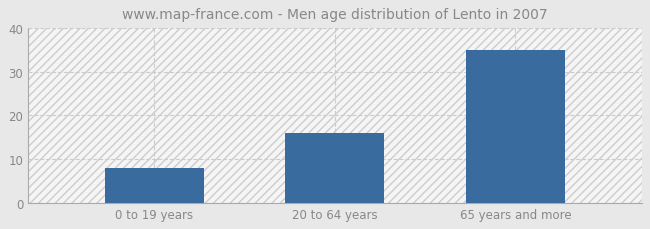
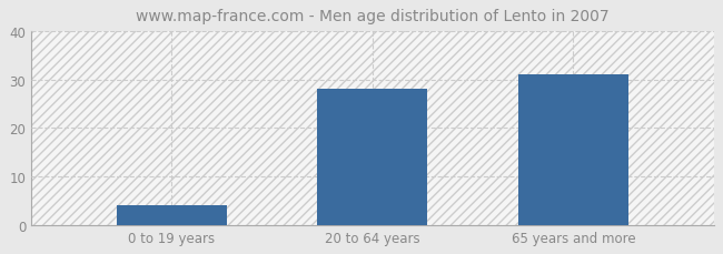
0 to 19 years: 8 -> 4
20 to 64 years: 16 -> 28
65 years and more: 35 -> 31
